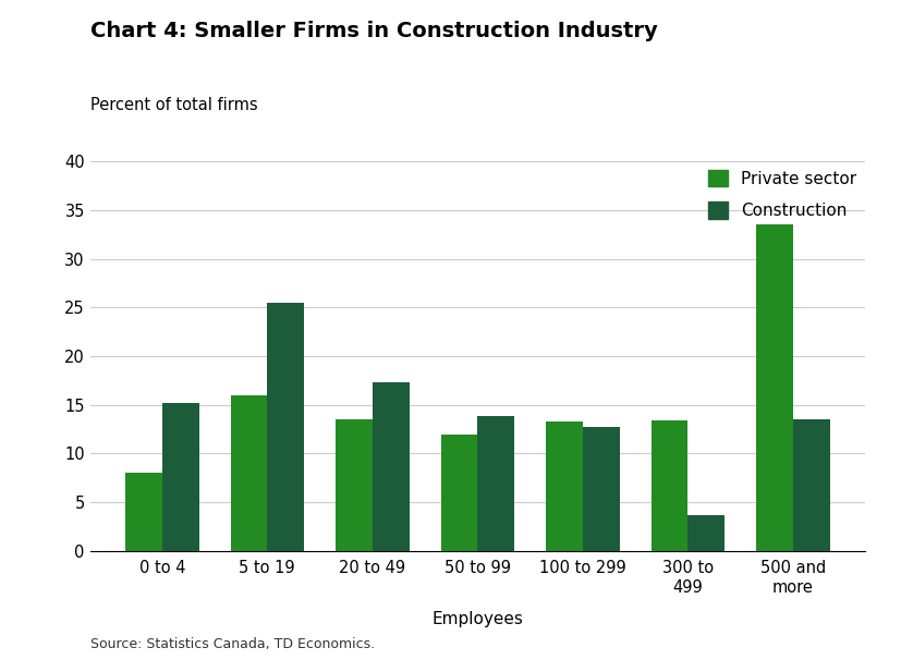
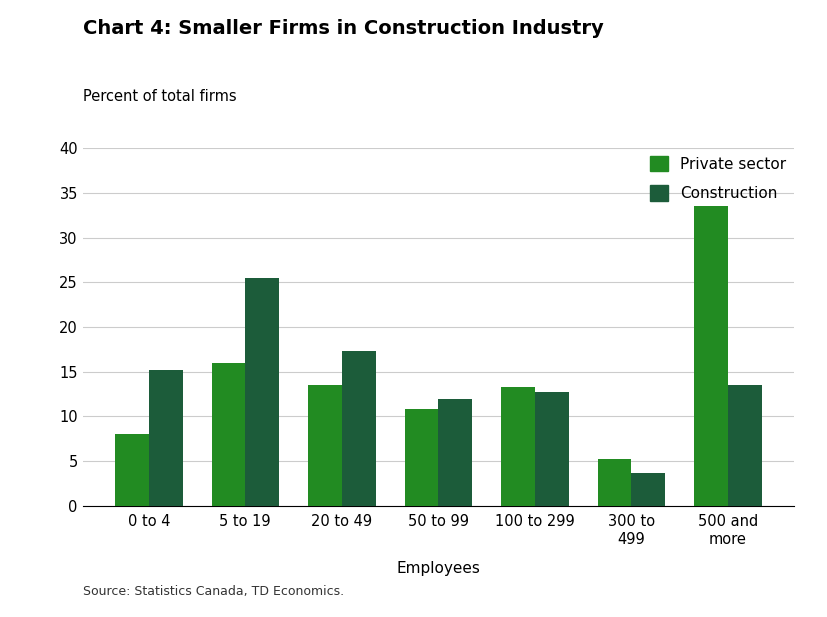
Private sector/50 to 99: 12.0 -> 10.8
Construction/50 to 99: 13.8 -> 12.0
Private sector/300 to 499: 13.4 -> 5.3
